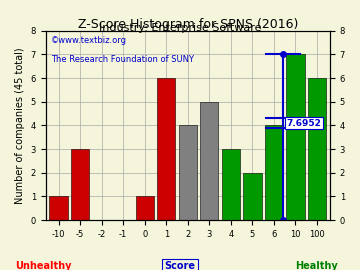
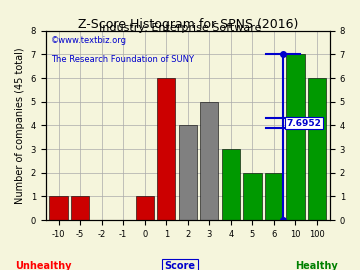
-5: 3 -> 1
6: 4 -> 2
